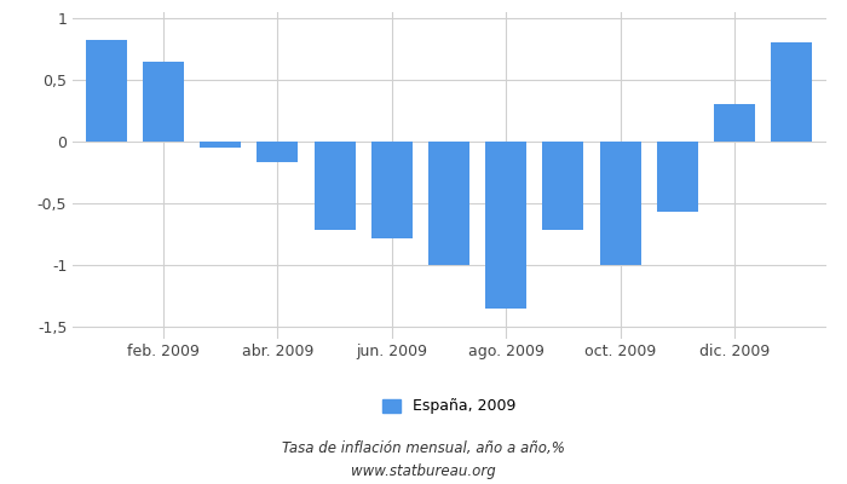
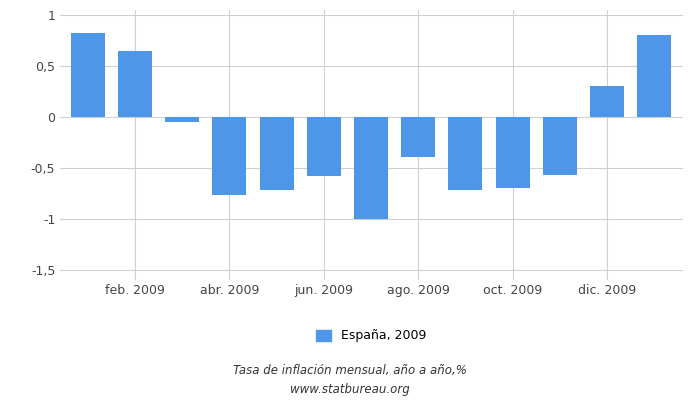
abr. 2009: -0,17 -> -0,77
jun. 2009: -0,79 -> -0,58
ago. 2009: -1,35 -> -0,39
oct. 2009: -1,00 -> -0,70
